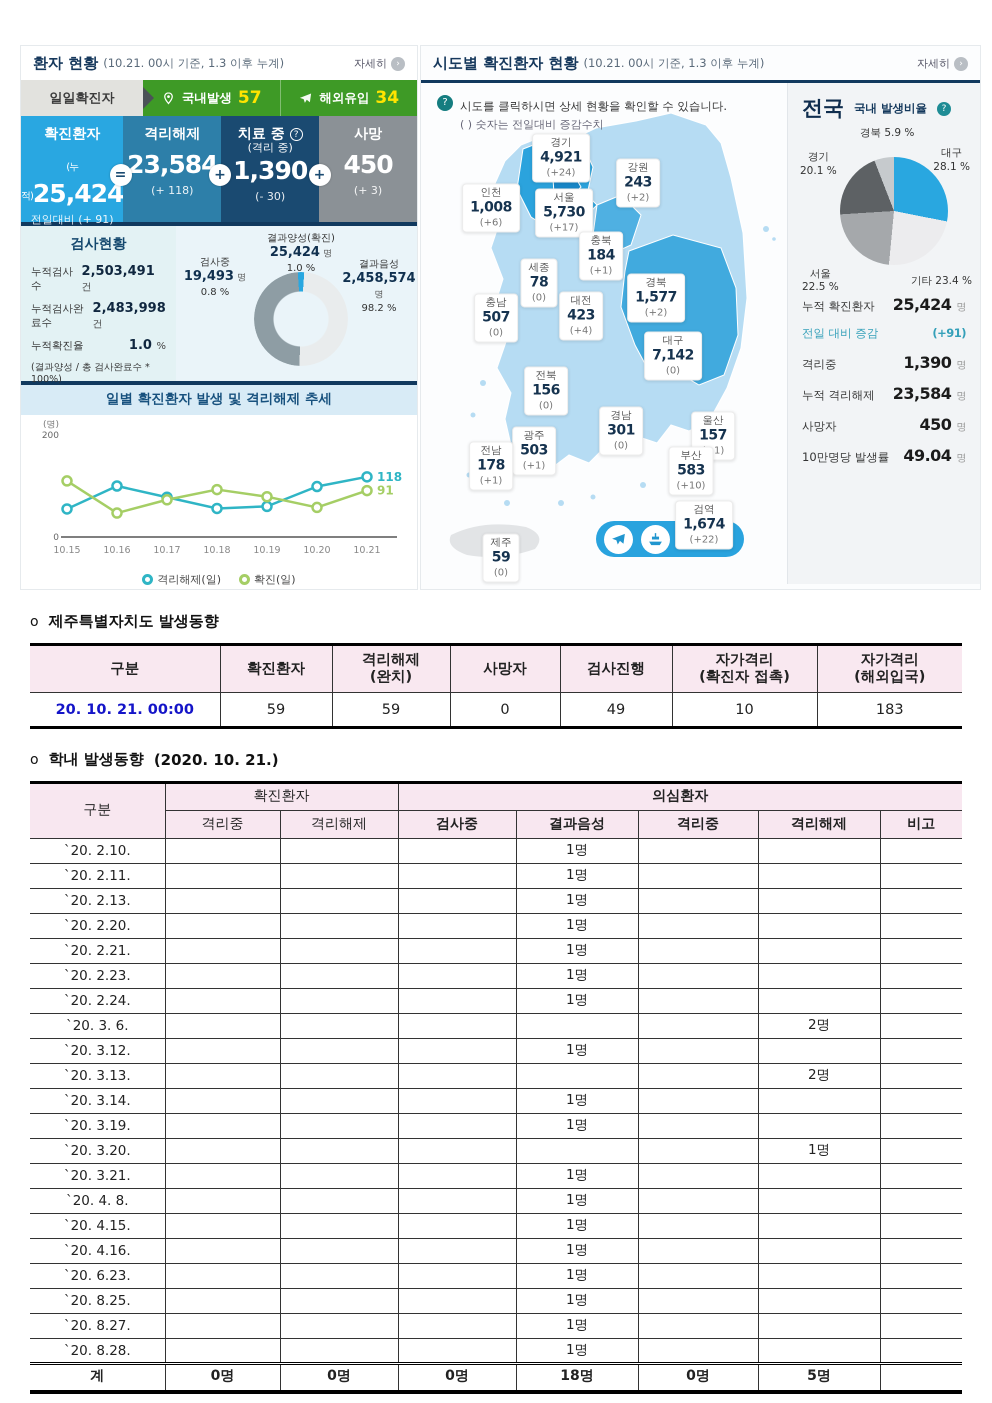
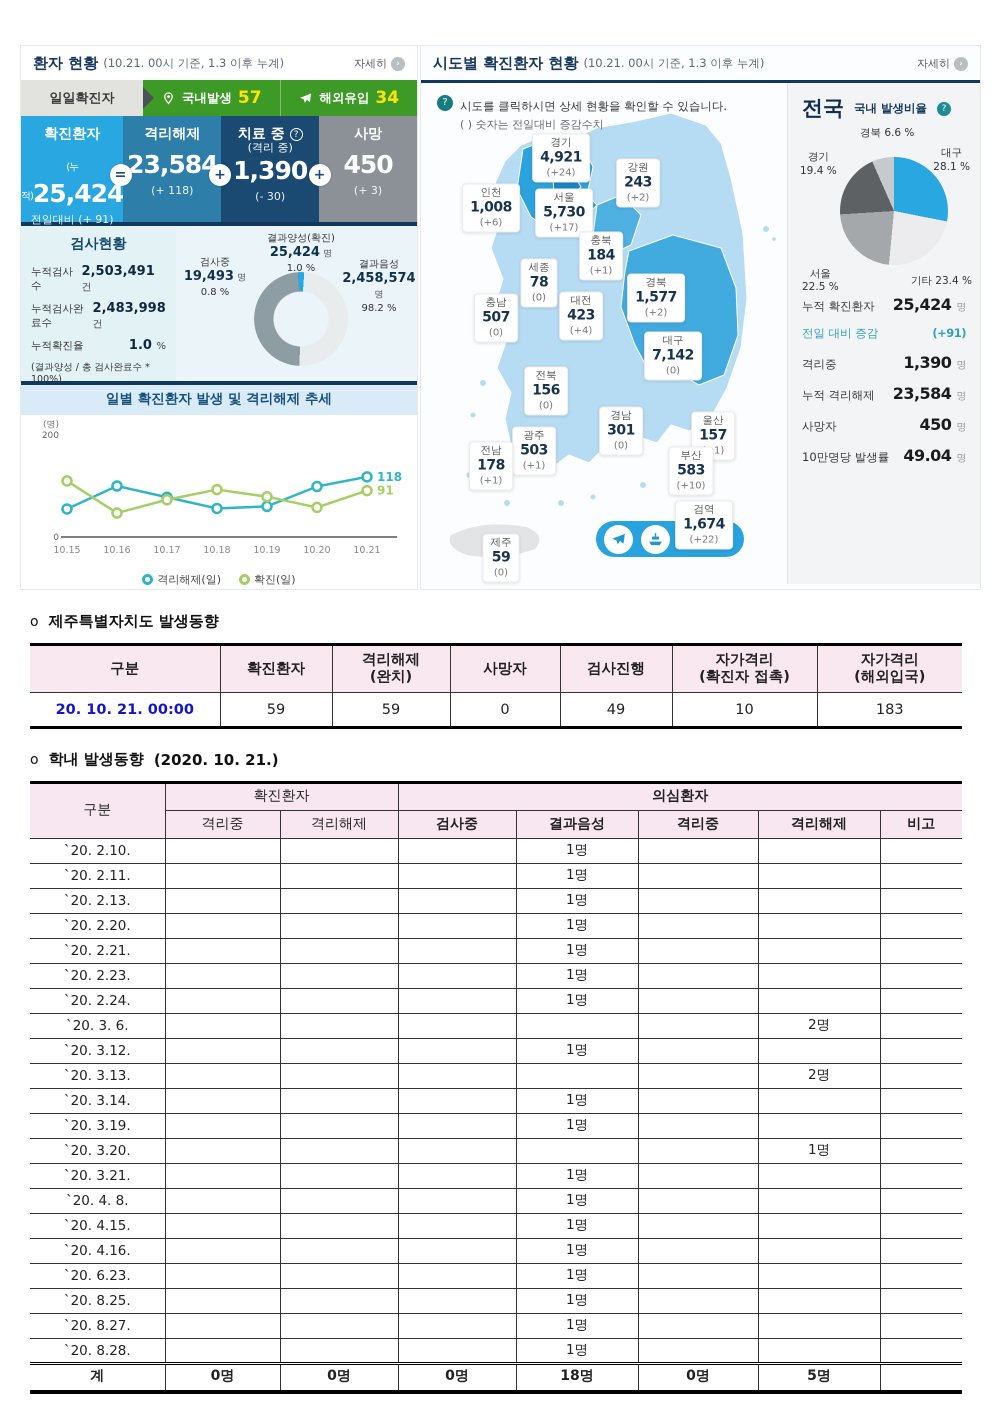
국내 발생비율/경기: 20.1 -> 19.4
국내 발생비율/경북: 5.9 -> 6.6
